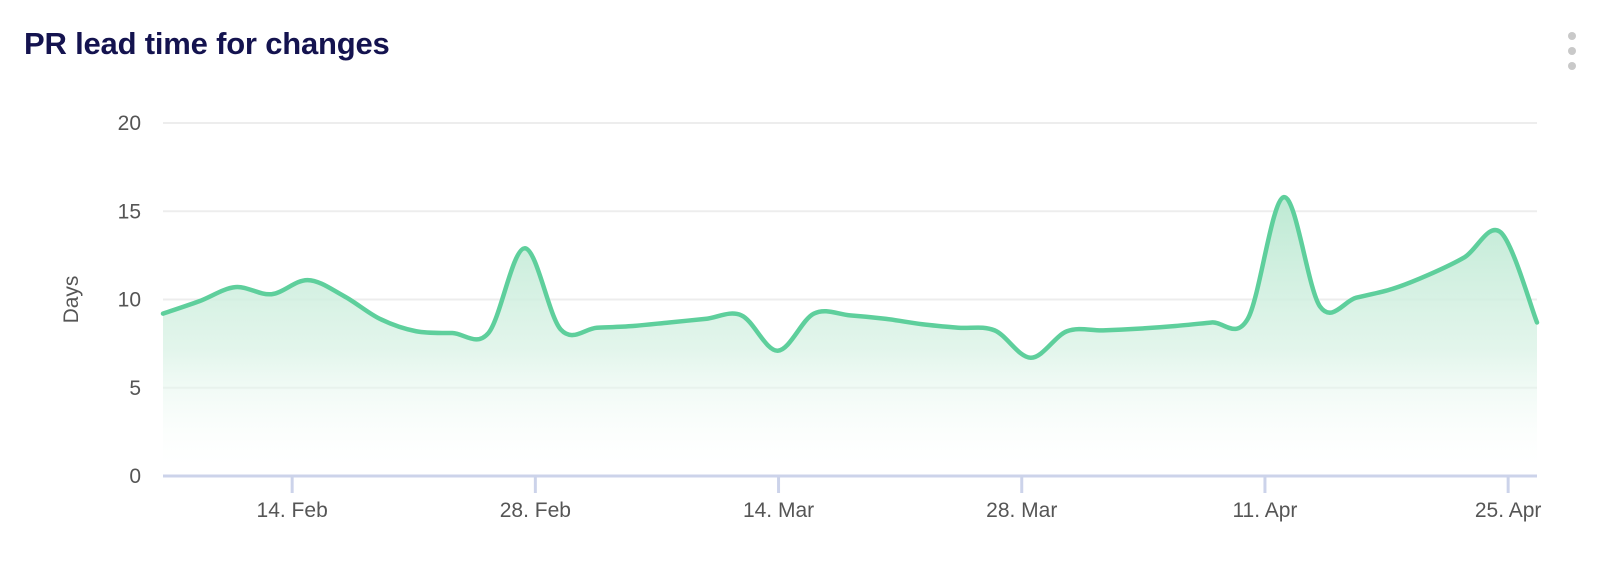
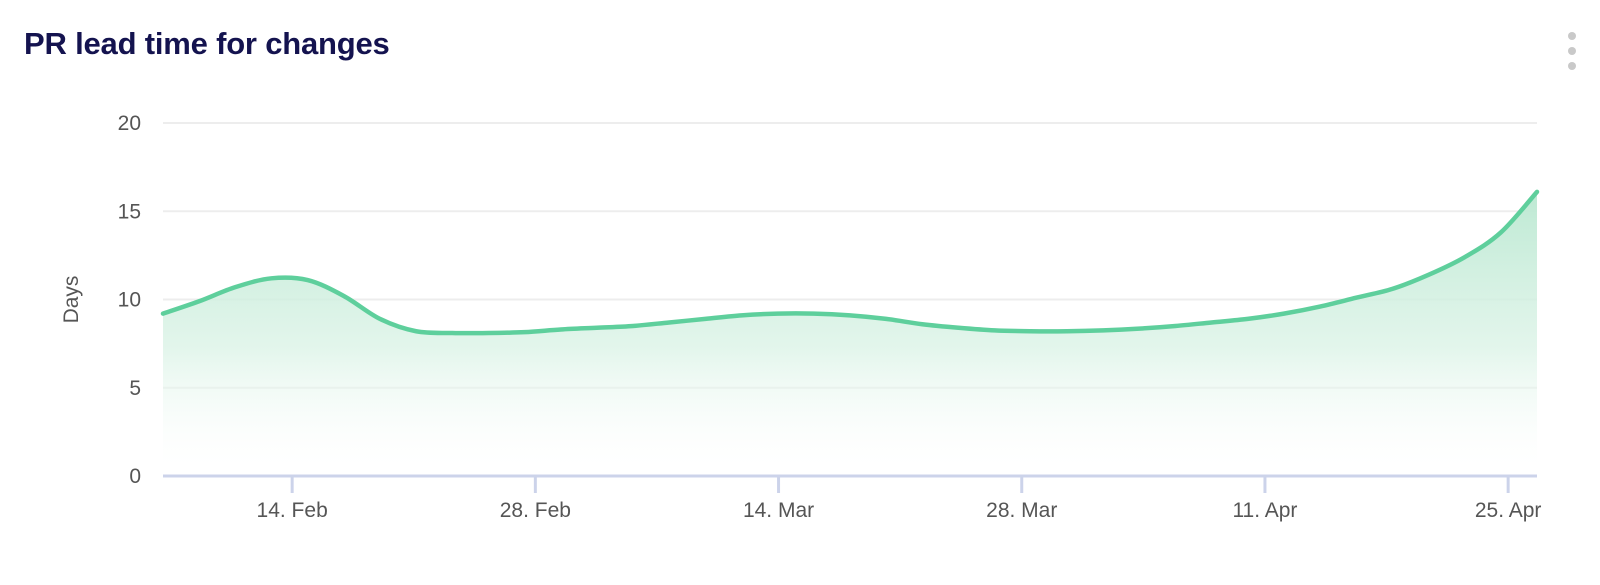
14. Feb: 10.3 -> 11.2
28. Feb: 12.9 -> 8.2
14. Mar: 7.1 -> 9.2
28. Mar: 6.7 -> 8.2
11. Apr: 15.8 -> 9.2
25. Apr: 8.7 -> 16.1
